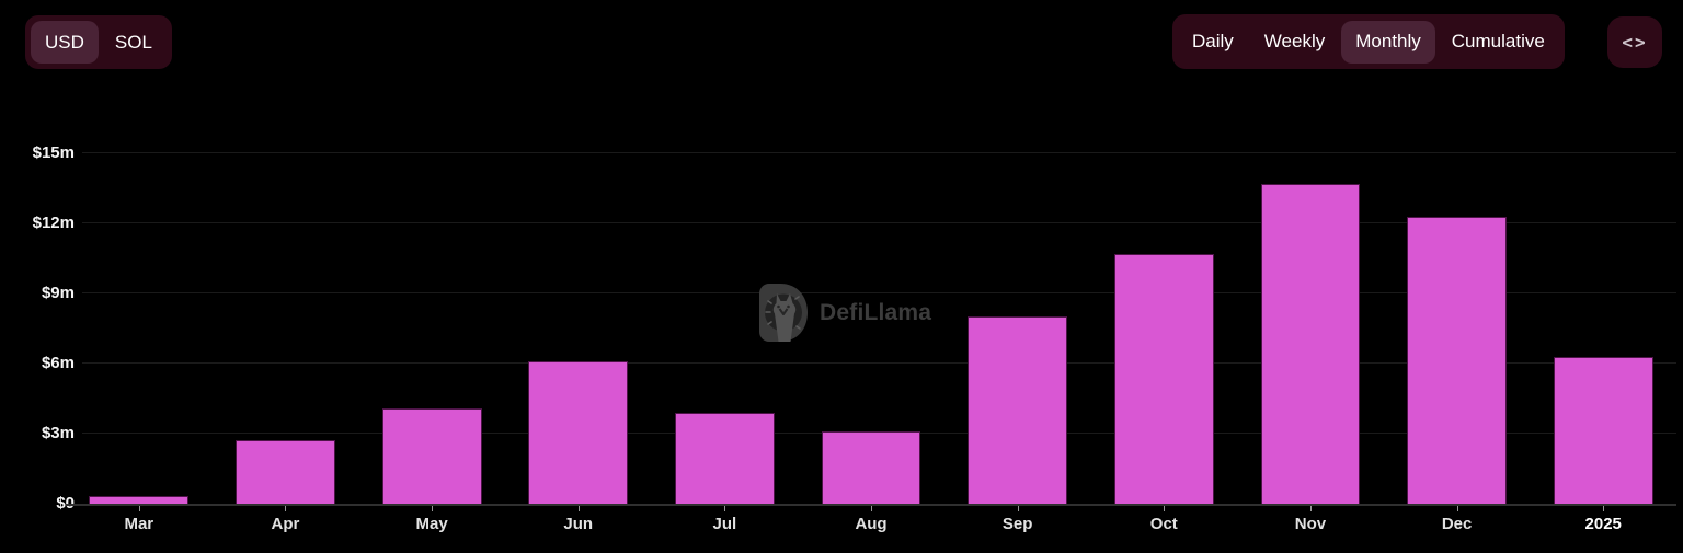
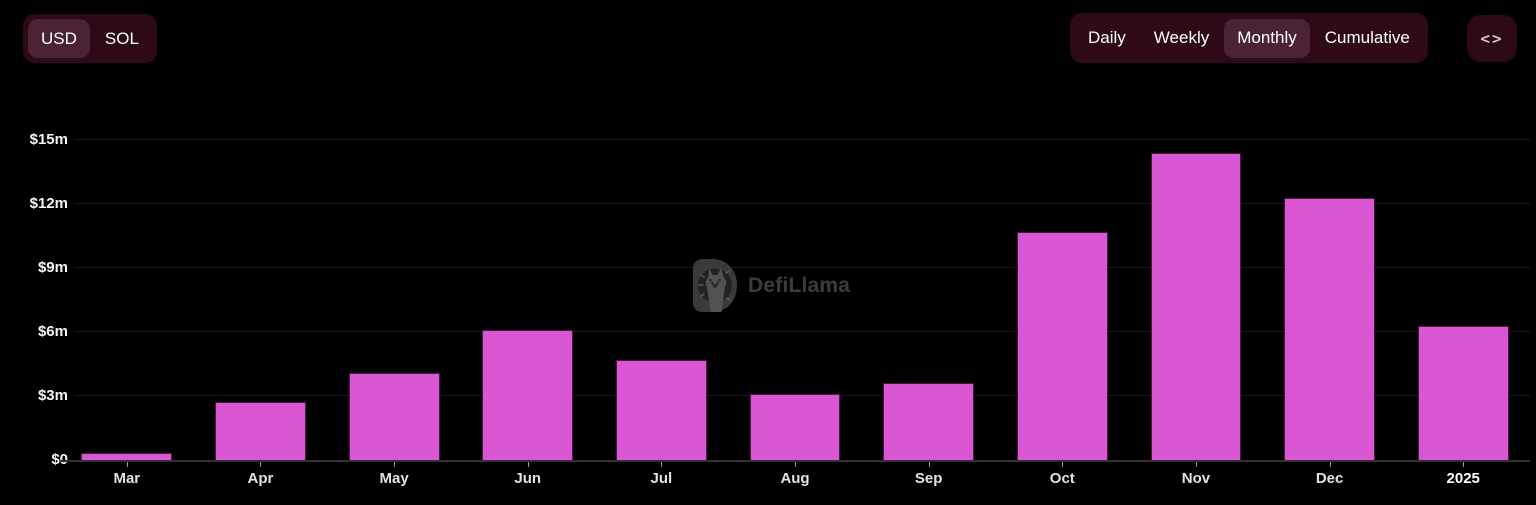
Jul: $3.9m -> $4.7m
Sep: $8.0m -> $3.6m
Nov: $13.7m -> $14.4m
